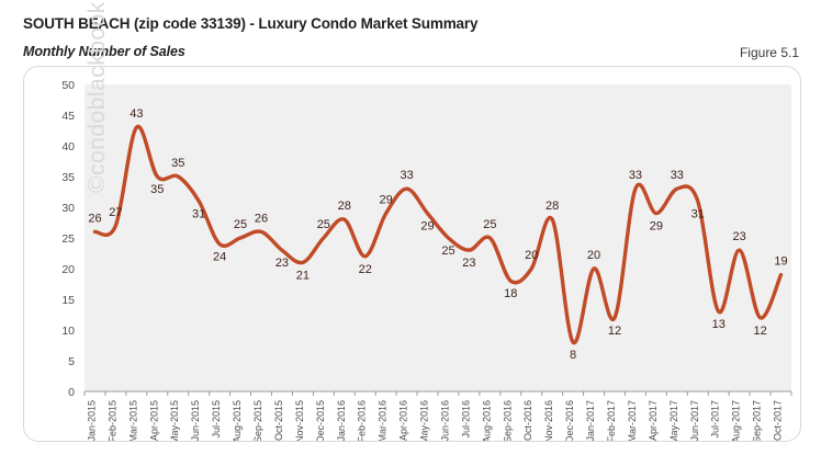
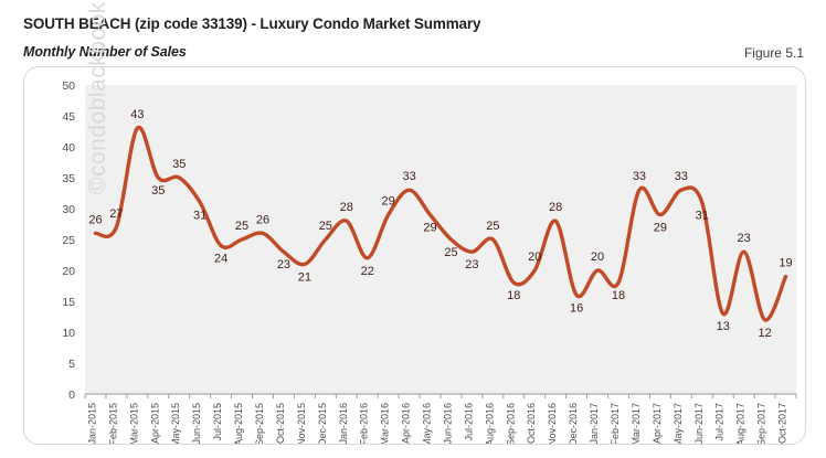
Dec-2016: 8 -> 16
Feb-2017: 12 -> 18
